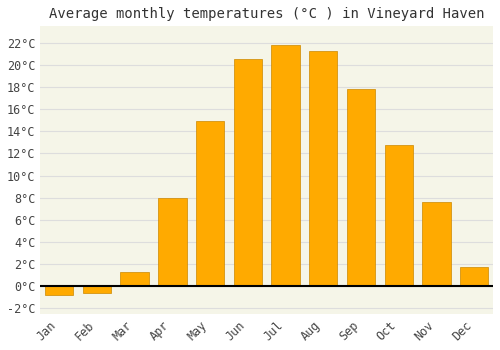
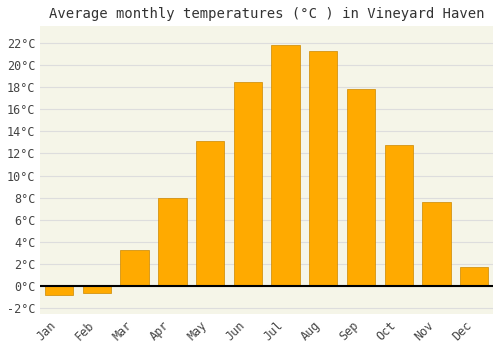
Mar: 1.3°C -> 3.3°C
May: 14.9°C -> 13.1°C
Jun: 20.5°C -> 18.5°C
